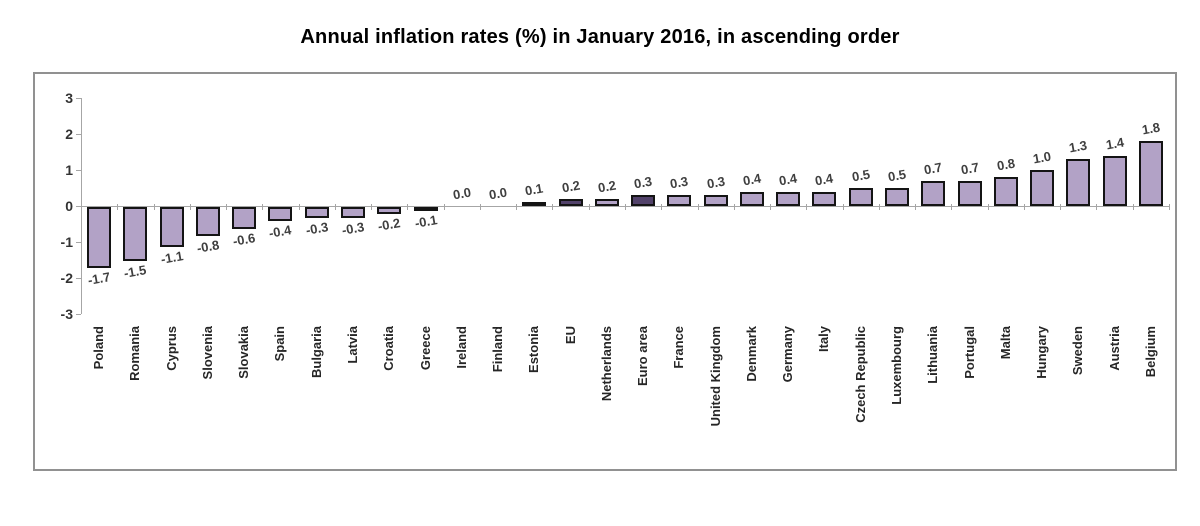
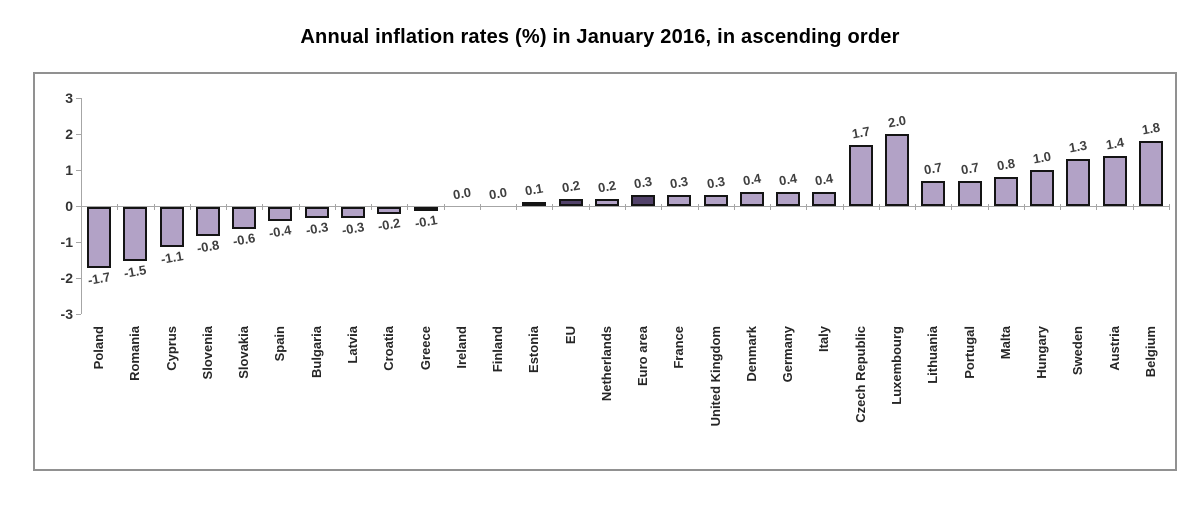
Czech Republic: 0.5 -> 1.7
Luxembourg: 0.5 -> 2.0
